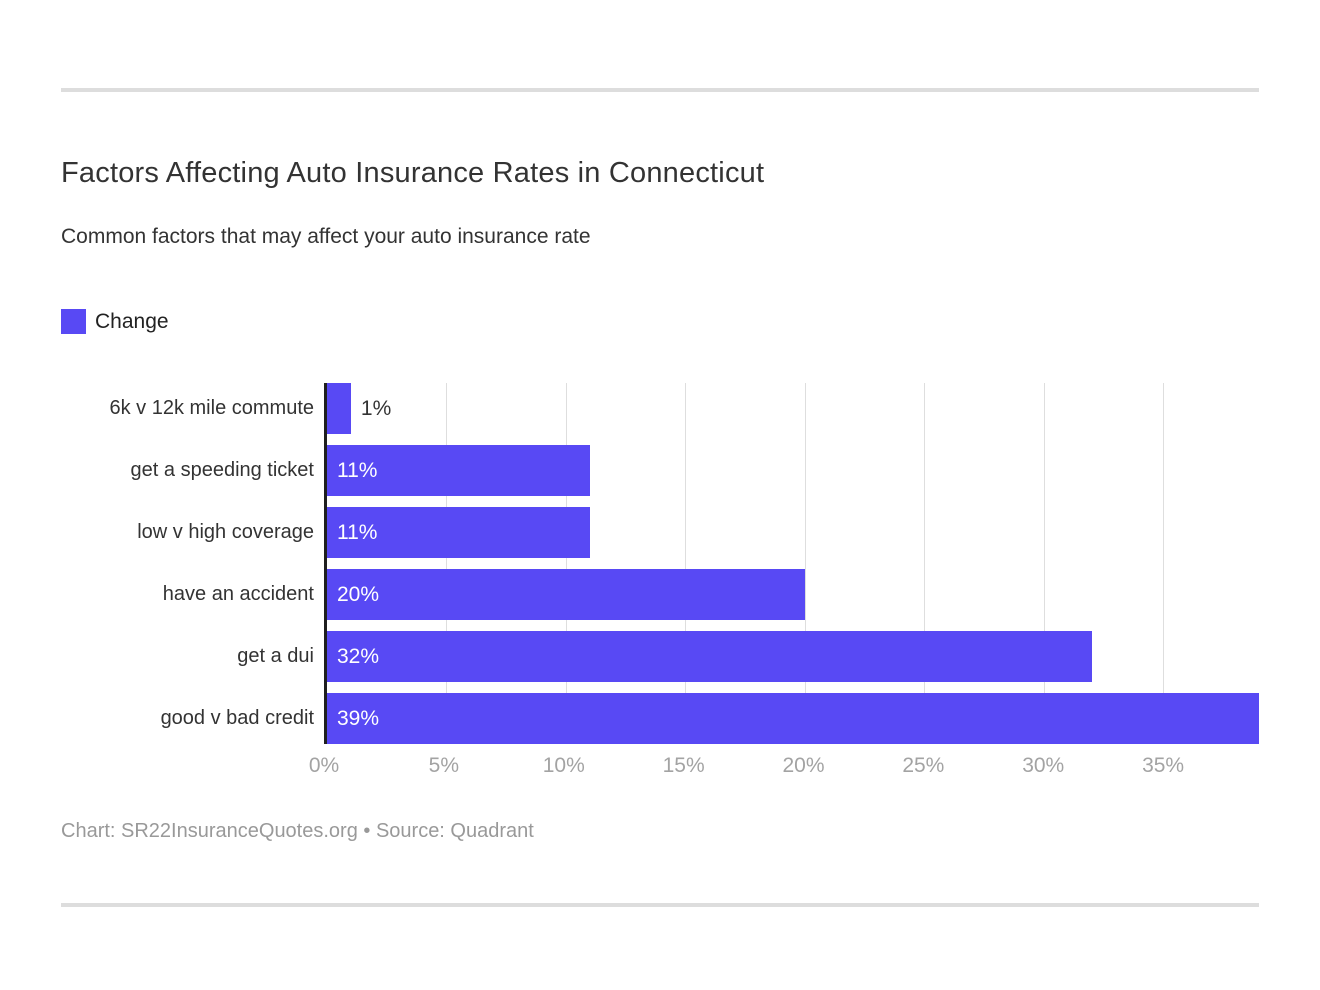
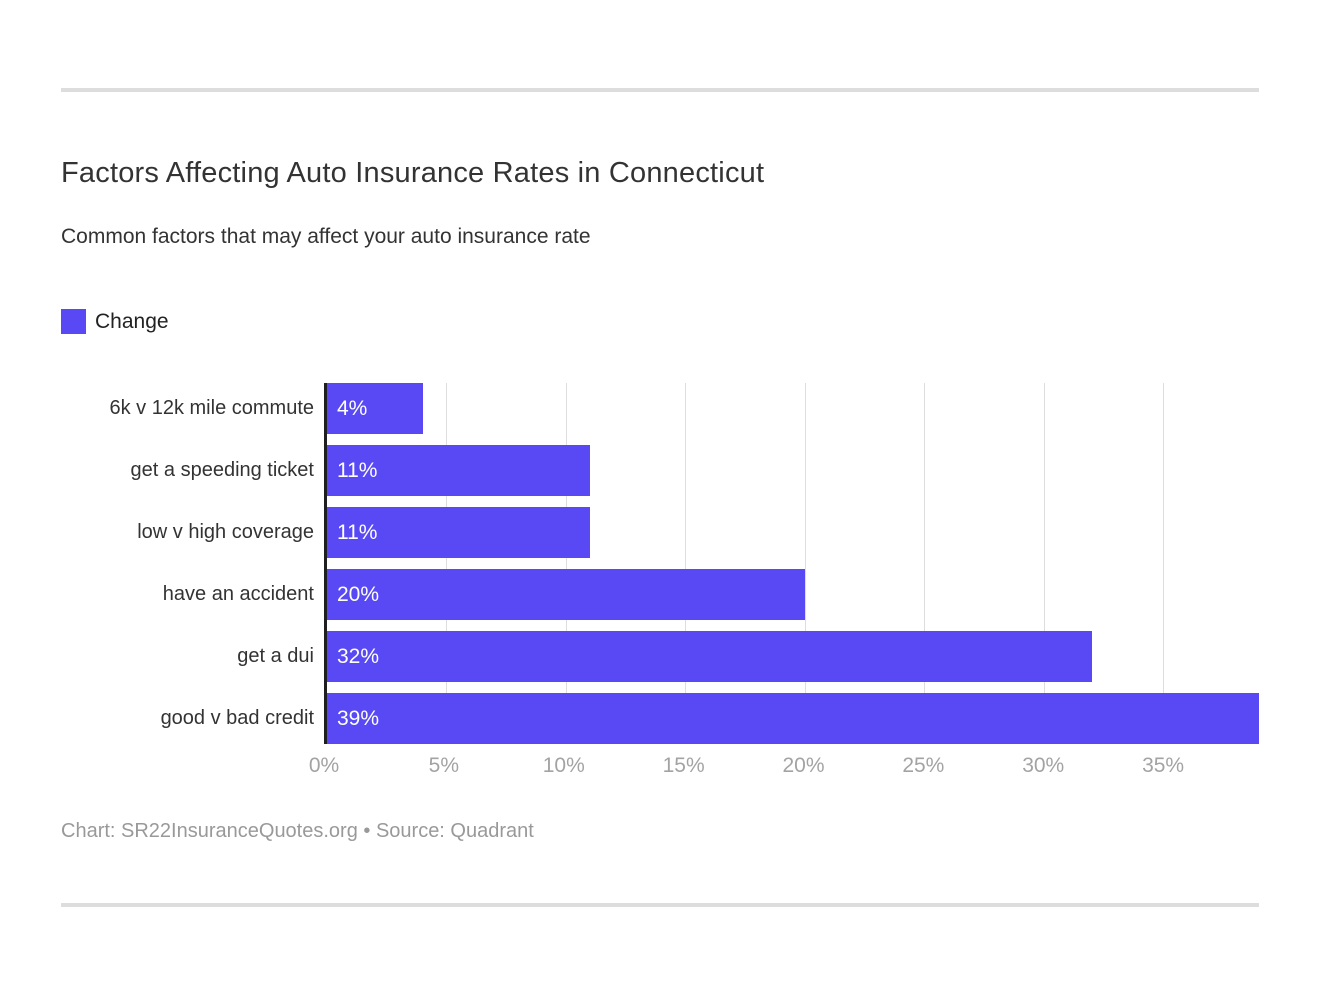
6k v 12k mile commute: 1% -> 4%
